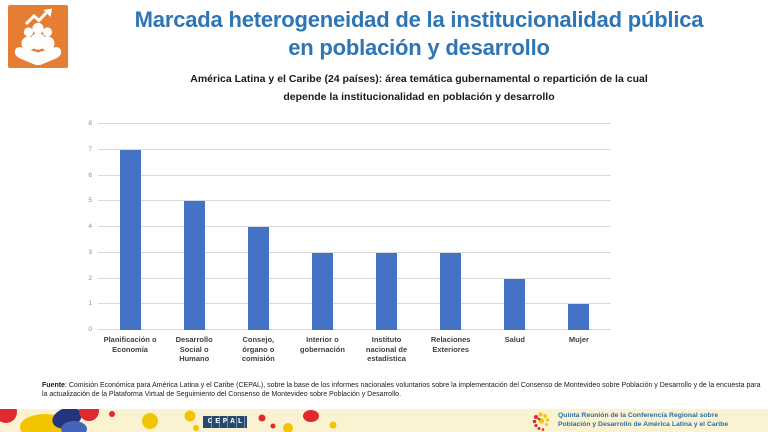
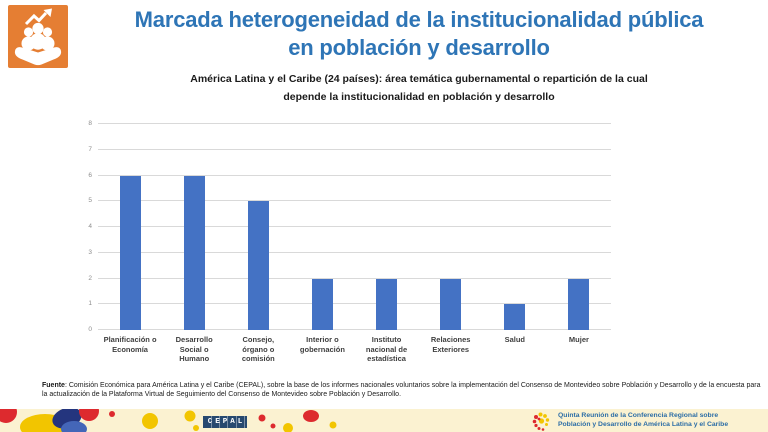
Planificación o Economía: 7 -> 6
Desarrollo Social o Humano: 5 -> 6
Consejo, órgano o comisión: 4 -> 5
Interior o gobernación: 3 -> 2
Instituto nacional de estadística: 3 -> 2
Relaciones Exteriores: 3 -> 2
Salud: 2 -> 1
Mujer: 1 -> 2
